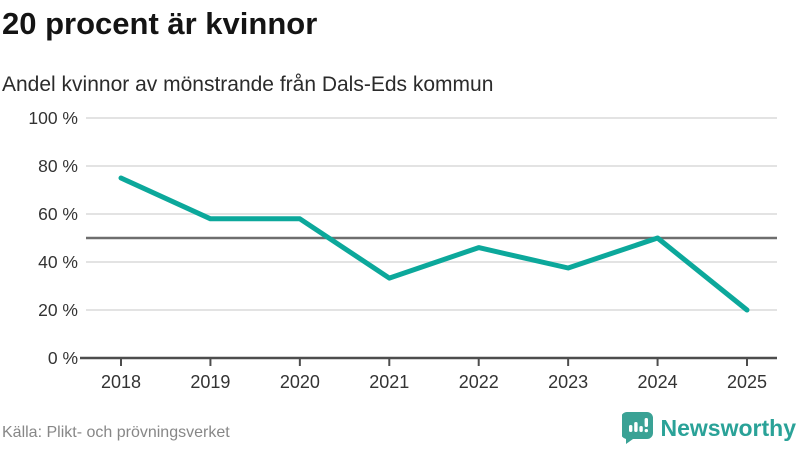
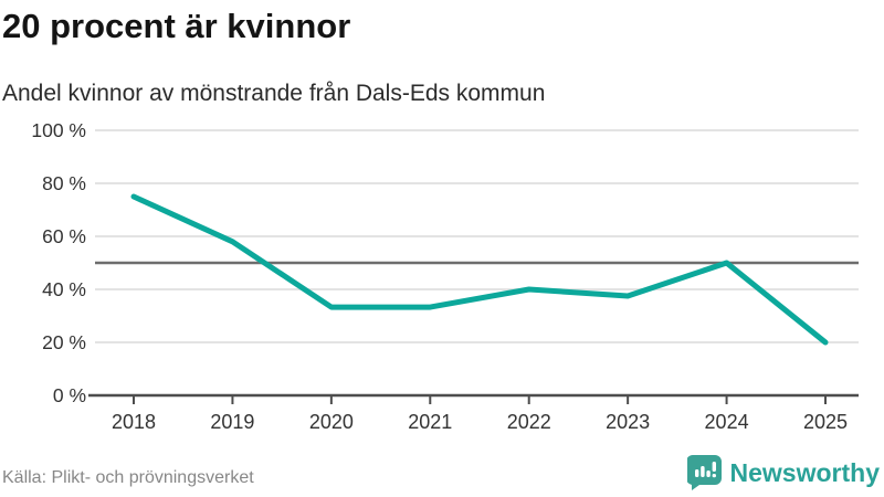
2020: 58% -> 33%
2022: 46% -> 40%
